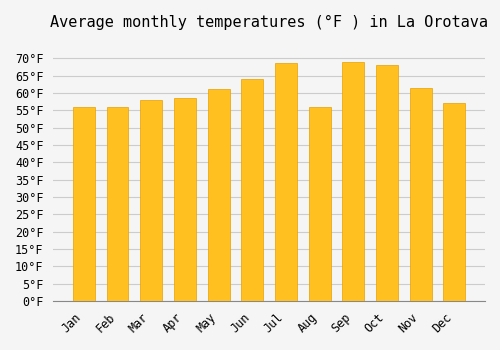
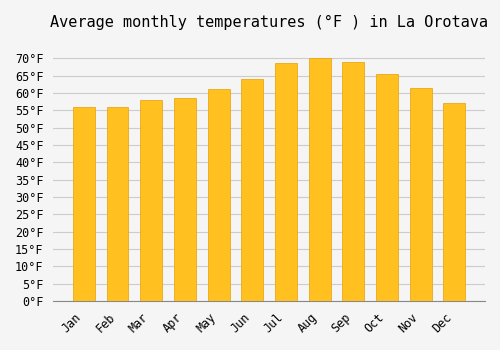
Aug: 56.0°F -> 70.0°F
Oct: 68.0°F -> 65.5°F
